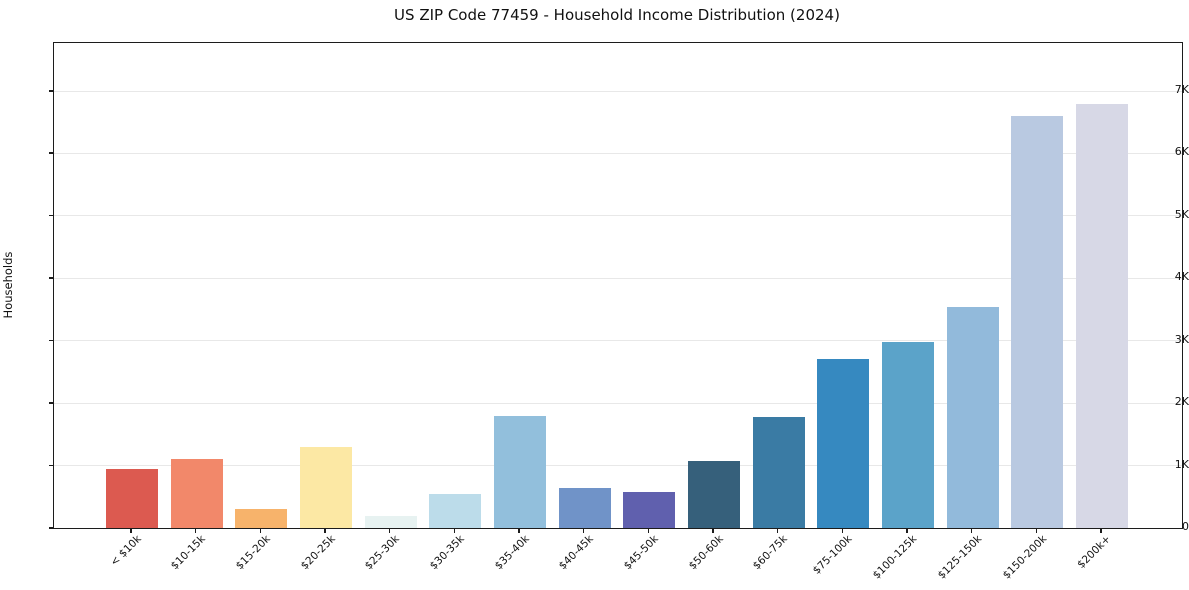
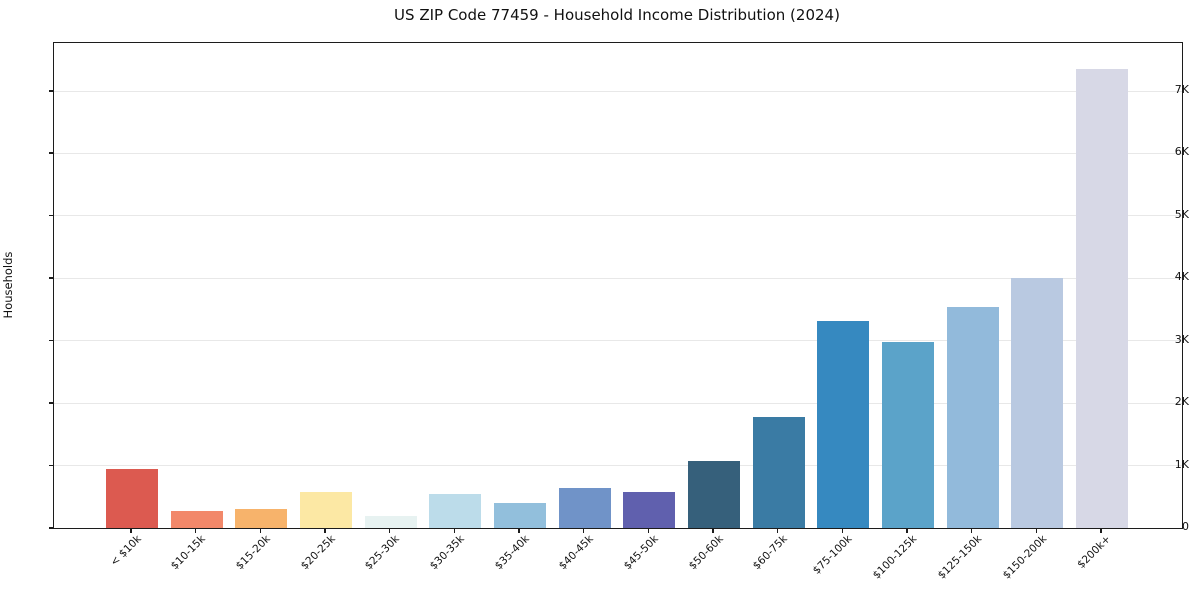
$10-15k: 1.1K -> 0.3K
$20-25k: 1.3K -> 0.6K
$35-40k: 1.8K -> 0.4K
$75-100k: 2.7K -> 3.3K
$150-200k: 6.6K -> 4.0K
$200k+: 6.8K -> 7.4K
